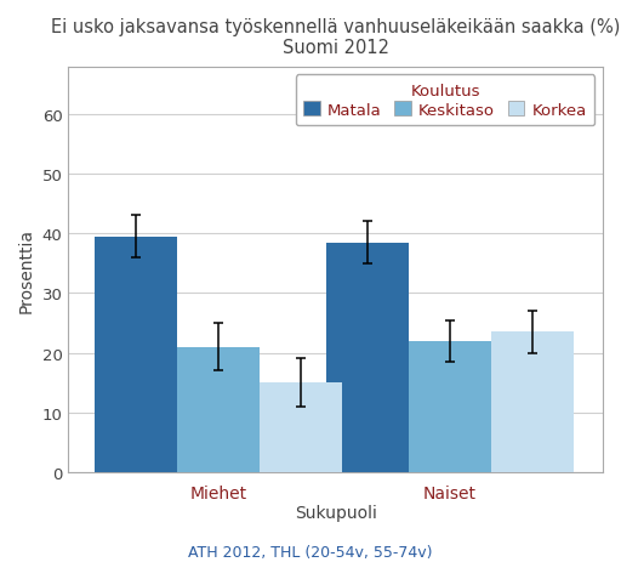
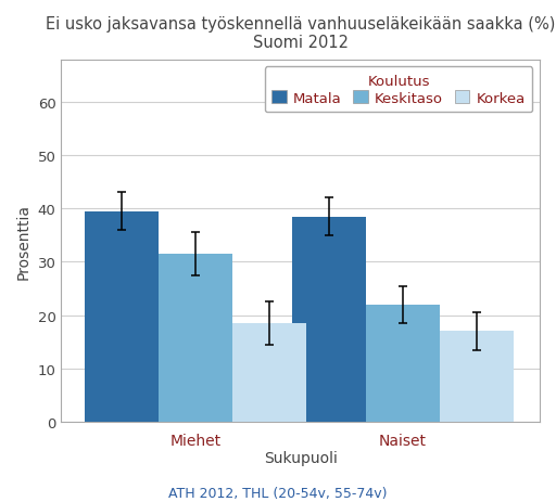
Keskitaso/Miehet: 21.0 -> 31.5
Korkea/Miehet: 15.0 -> 18.5
Korkea/Naiset: 23.5 -> 17.0
